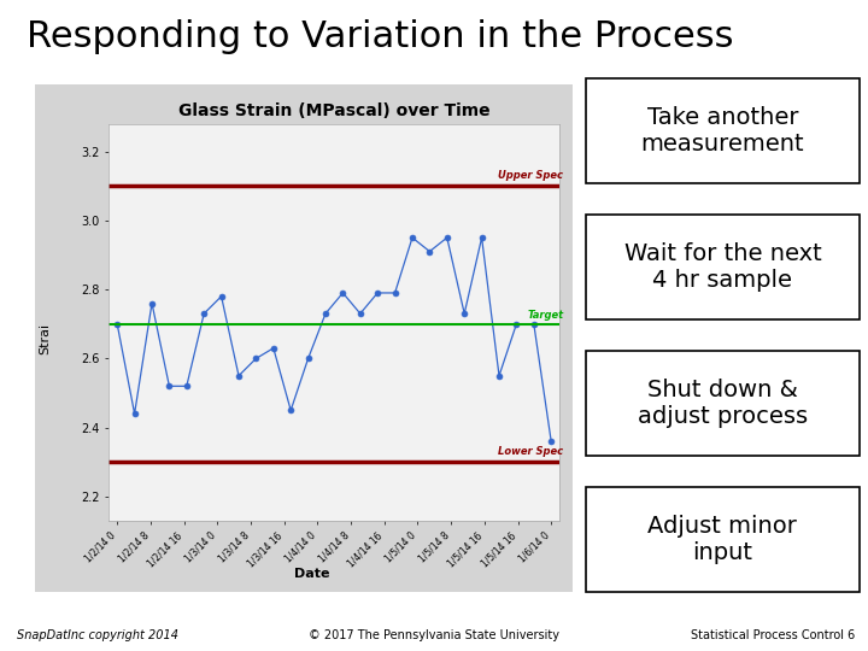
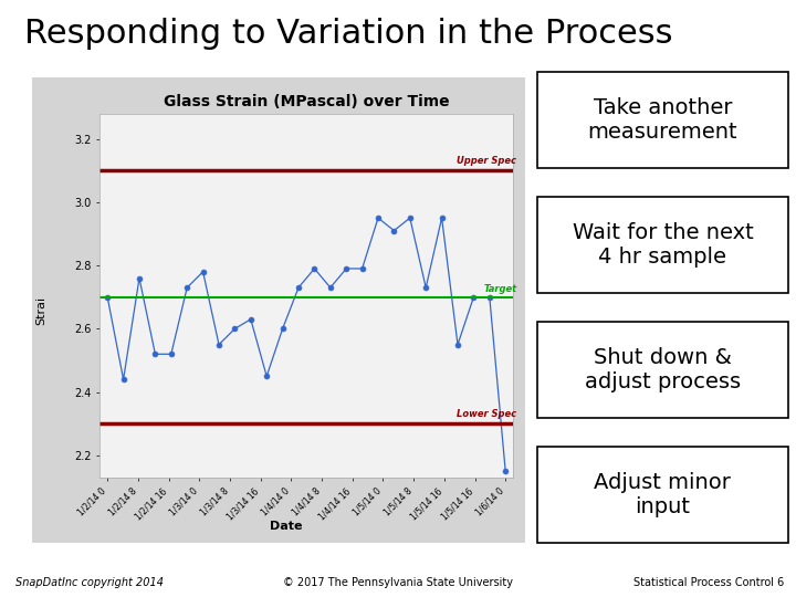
1/6/14 0: 2.36 -> 2.15
